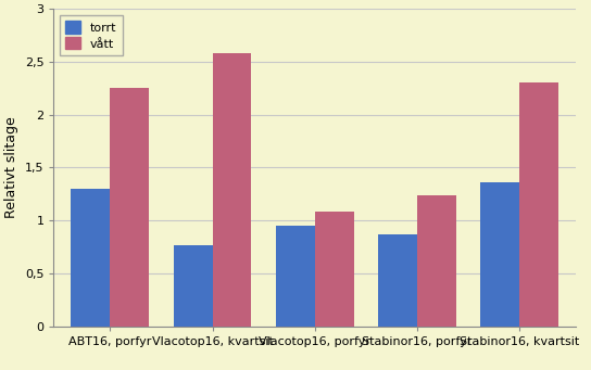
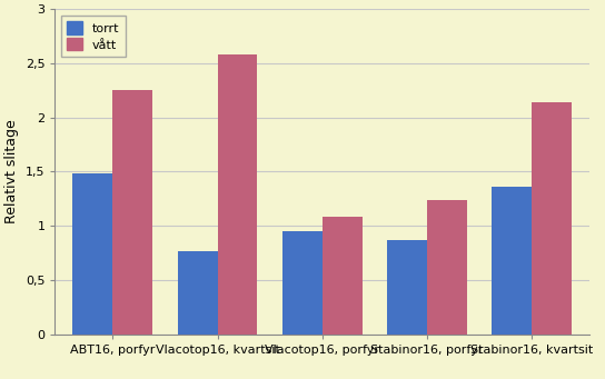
torrt/ABT16, porfyr: 1,30 -> 1,48
vått/Stabinor16, kvartsit: 2,30 -> 2,14
